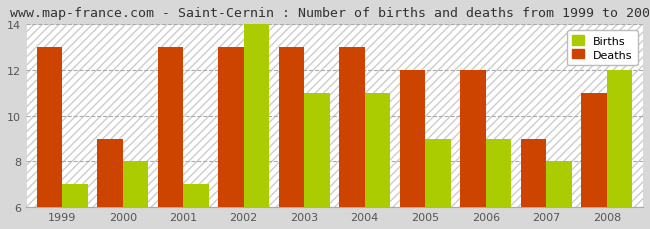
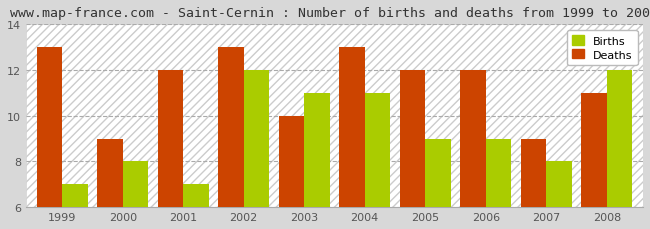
Deaths/2001: 13 -> 12
Births/2002: 14 -> 12
Deaths/2003: 13 -> 10
